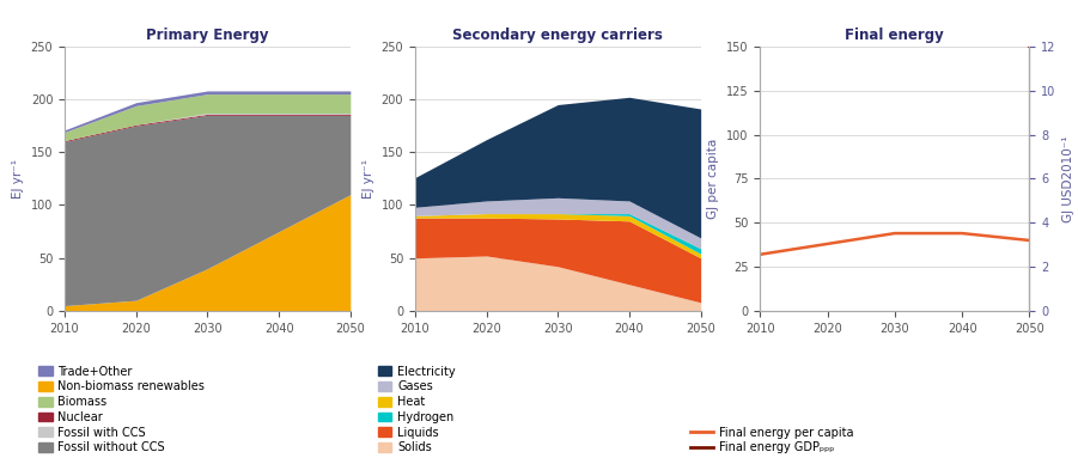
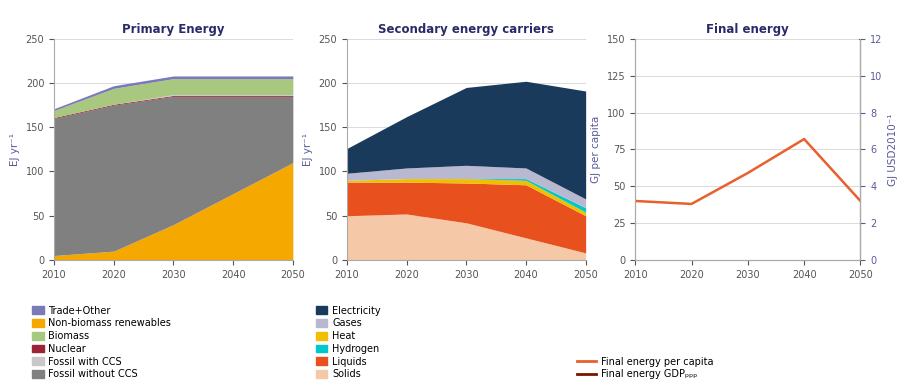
Final energy/Final energy per capita/2010: 32 -> 40
Final energy/Final energy per capita/2030: 44 -> 59
Final energy/Final energy per capita/2040: 44 -> 82
